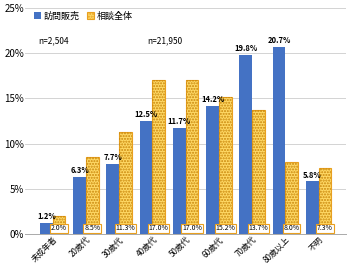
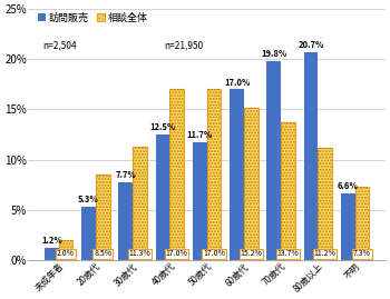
訪問販売/20歳代: 6.3% -> 5.3%
訪問販売/60歳代: 14.2% -> 17.0%
相談全体/80歳以上: 8.0% -> 11.2%
訪問販売/不明: 5.8% -> 6.6%
